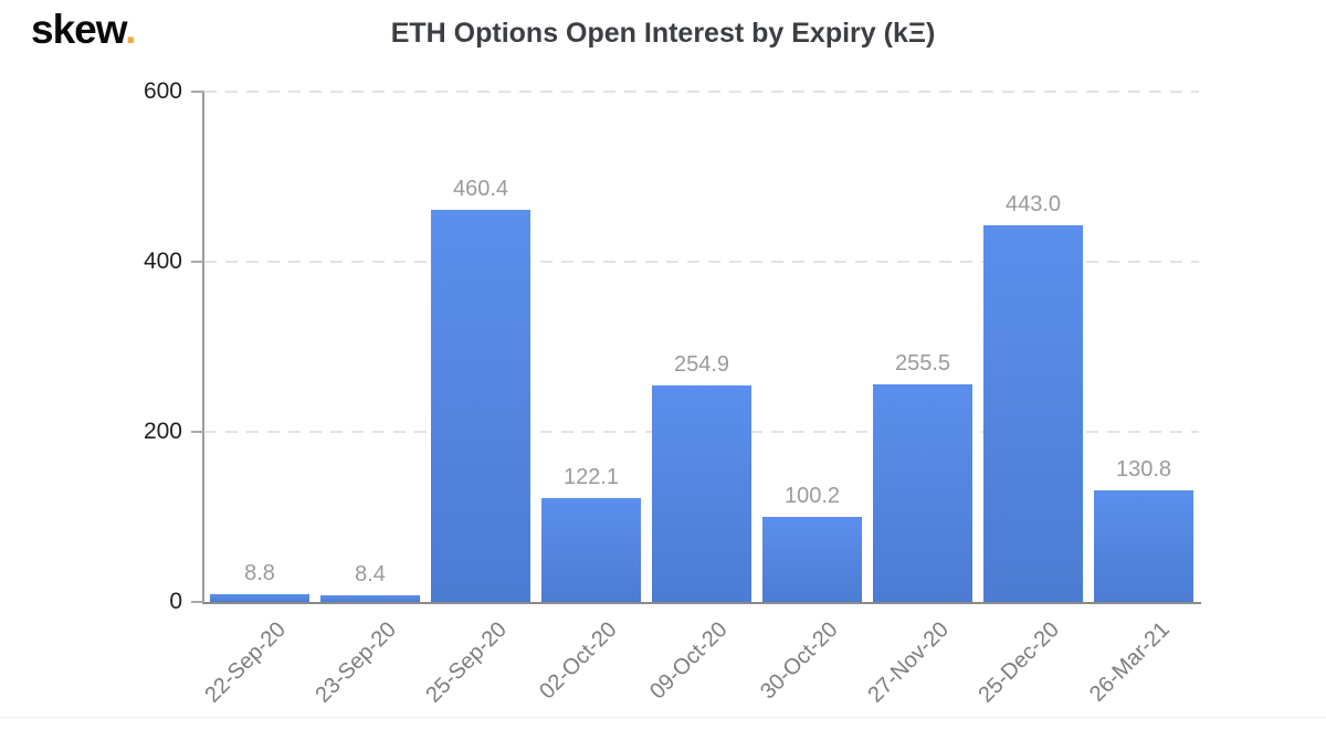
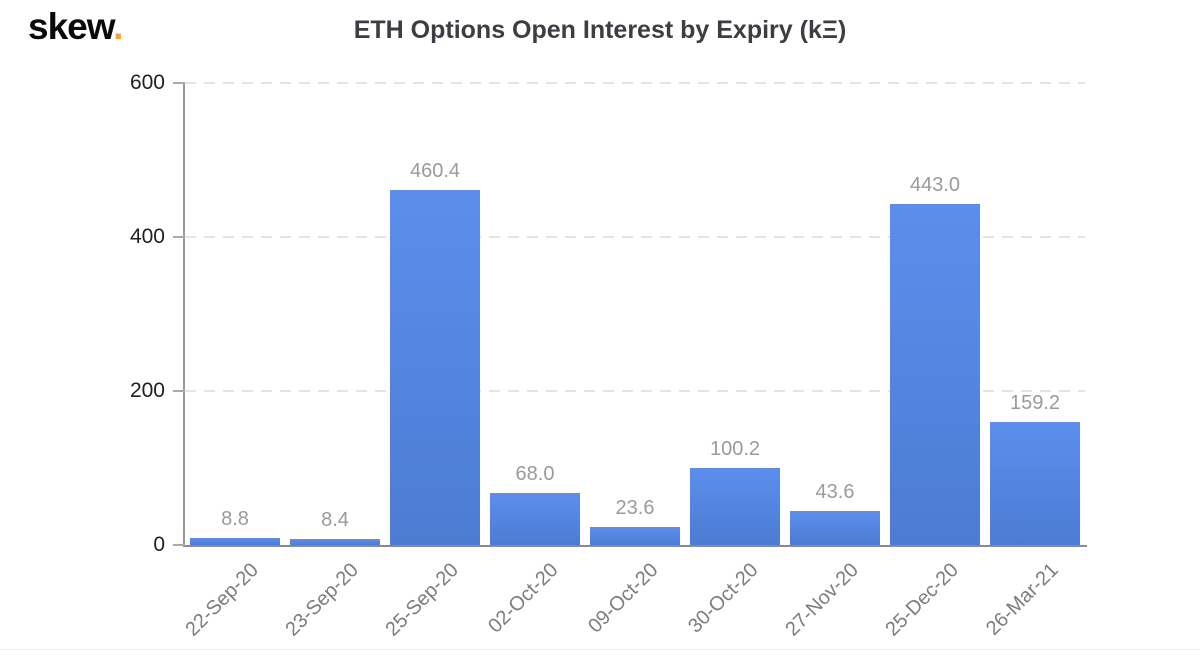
02-Oct-20: 122.1 -> 68.0
09-Oct-20: 254.9 -> 23.6
27-Nov-20: 255.5 -> 43.6
26-Mar-21: 130.8 -> 159.2
